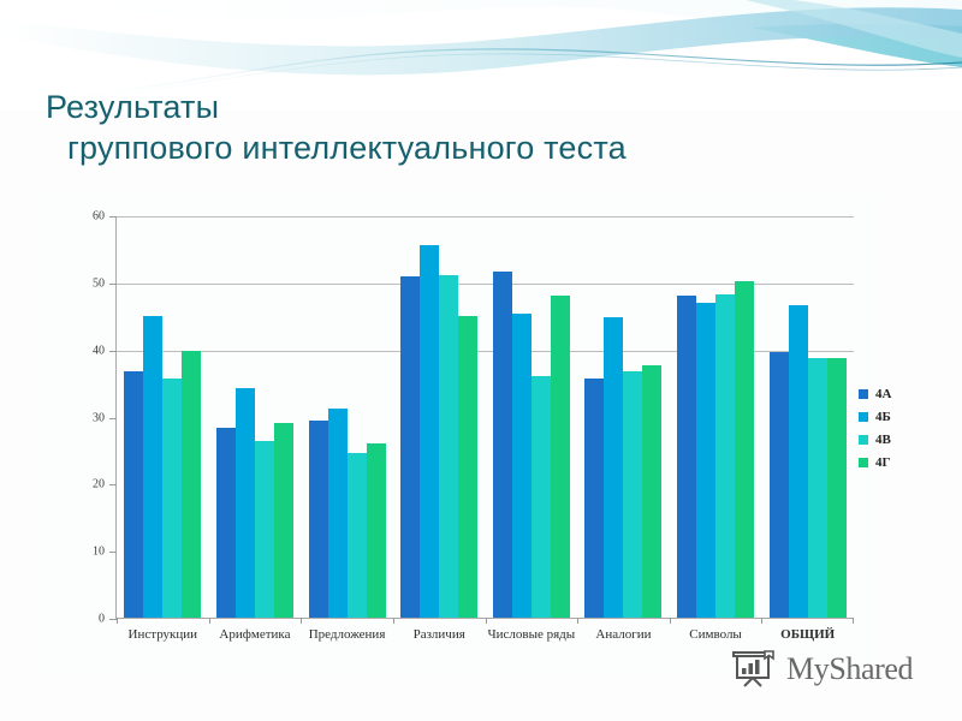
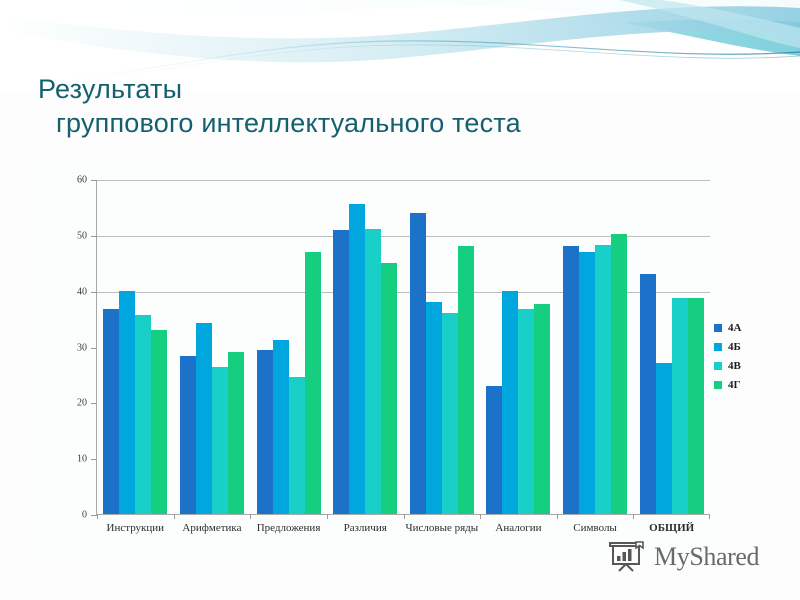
4Б/Инструкции: 45 -> 40
4Г/Инструкции: 40 -> 33
4Г/Предложения: 26 -> 47
4А/Числовые ряды: 52 -> 54
4Б/Числовые ряды: 45 -> 38
4А/Аналогии: 36 -> 23
4Б/Аналогии: 45 -> 40
4А/ОБЩИЙ: 40 -> 43
4Б/ОБЩИЙ: 46 -> 27
